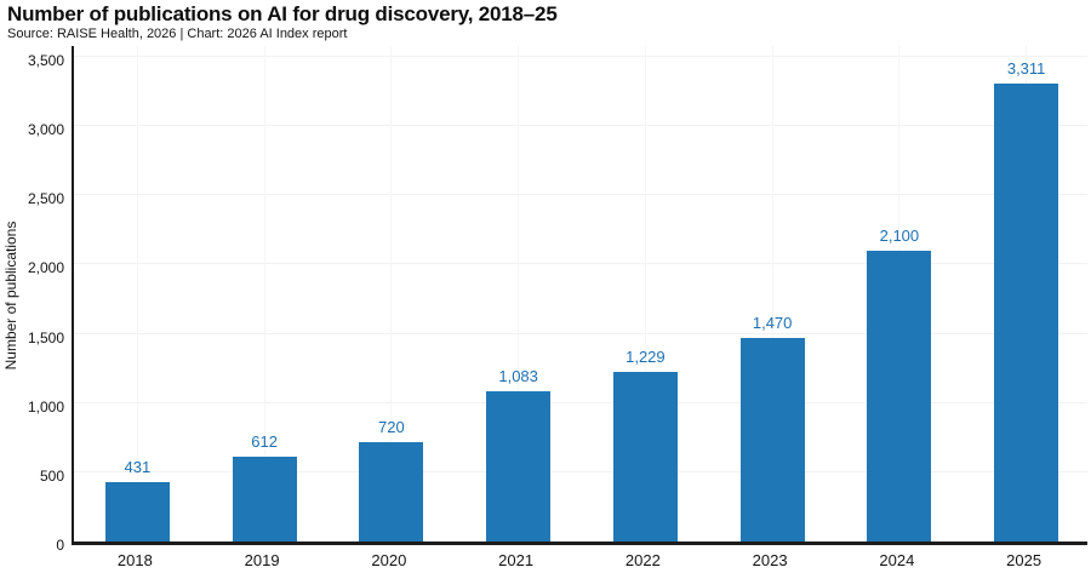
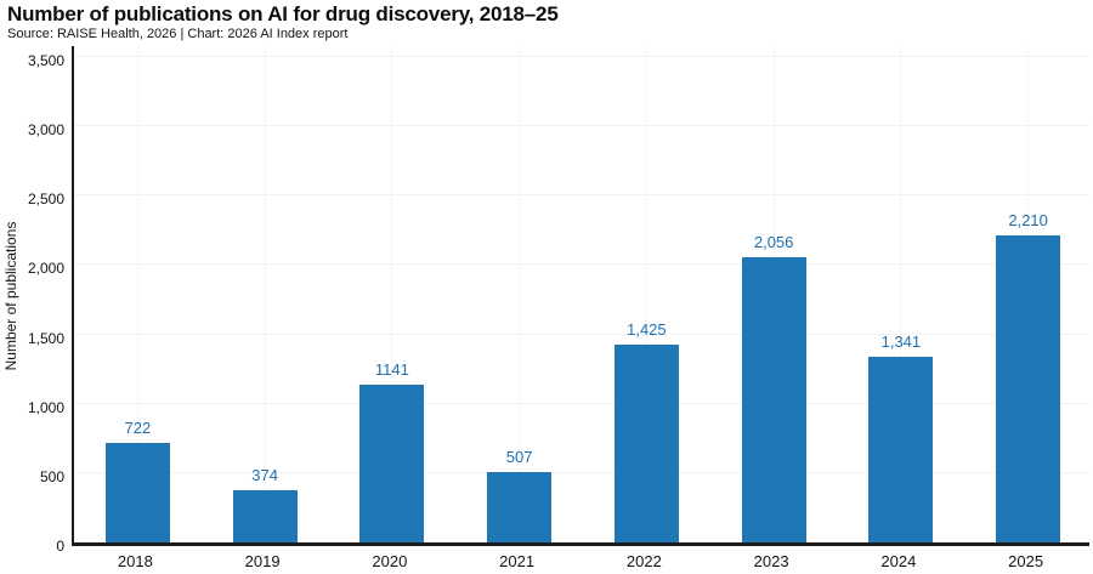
2018: 431 -> 722
2019: 612 -> 374
2020: 720 -> 1141
2021: 1,083 -> 507
2022: 1,229 -> 1,425
2023: 1,470 -> 2,056
2024: 2,100 -> 1,341
2025: 3,311 -> 2,210
